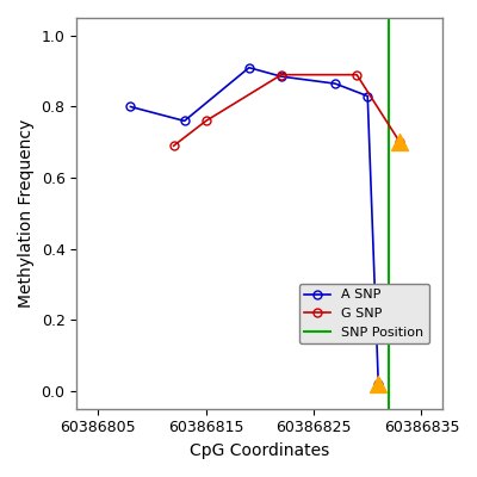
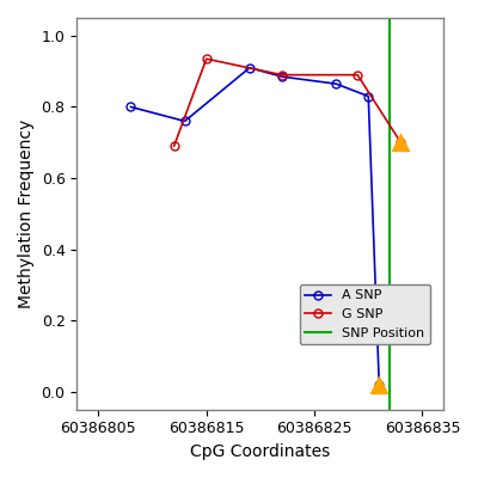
G SNP/60386815: 0.760 -> 0.935
